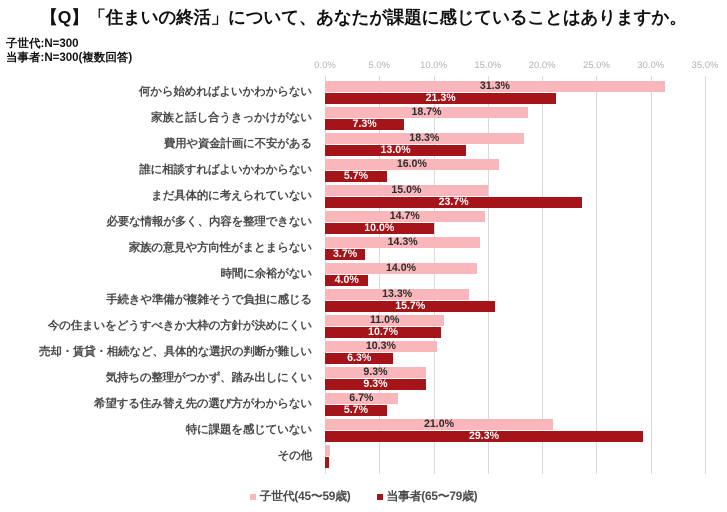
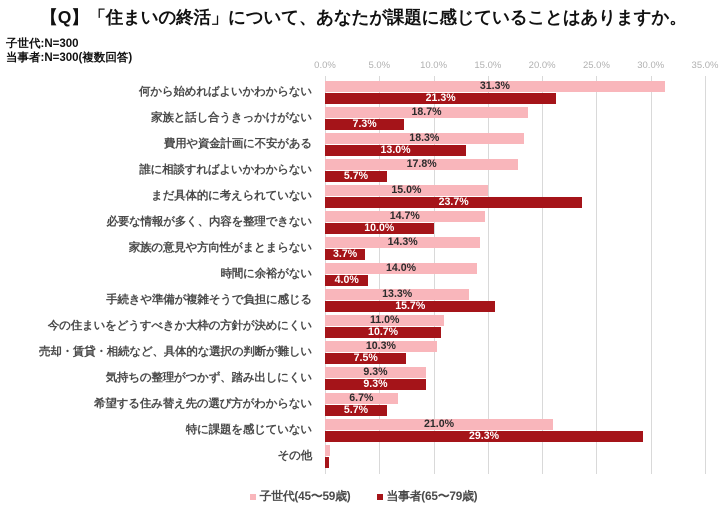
子世代(45〜59歳)/誰に相談すればよいかわからない: 16.0% -> 17.8%
当事者(65〜79歳)/売却・賃貸・相続など、具体的な選択の判断が難しい: 6.3% -> 7.5%
